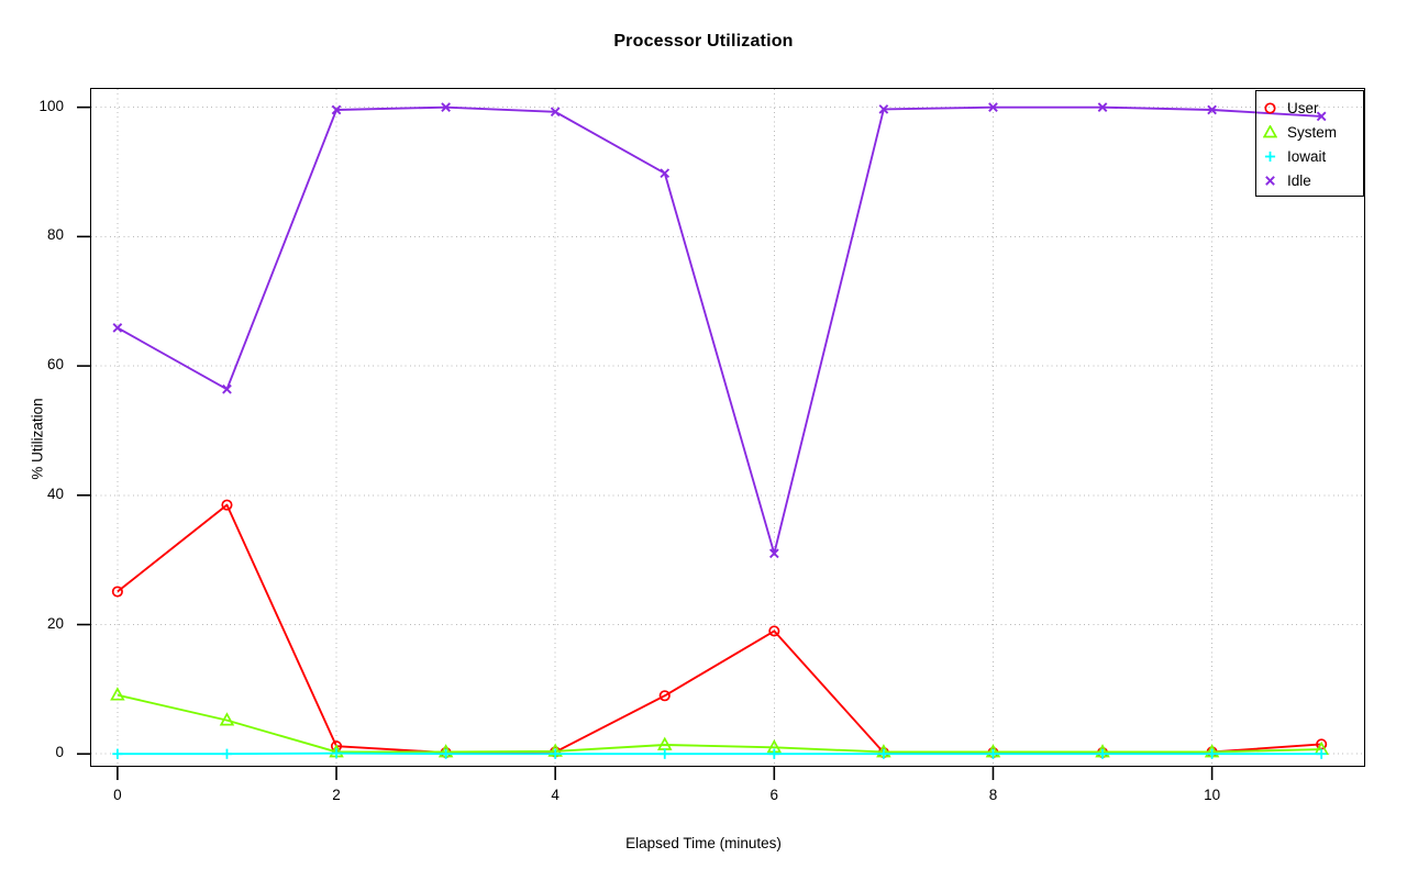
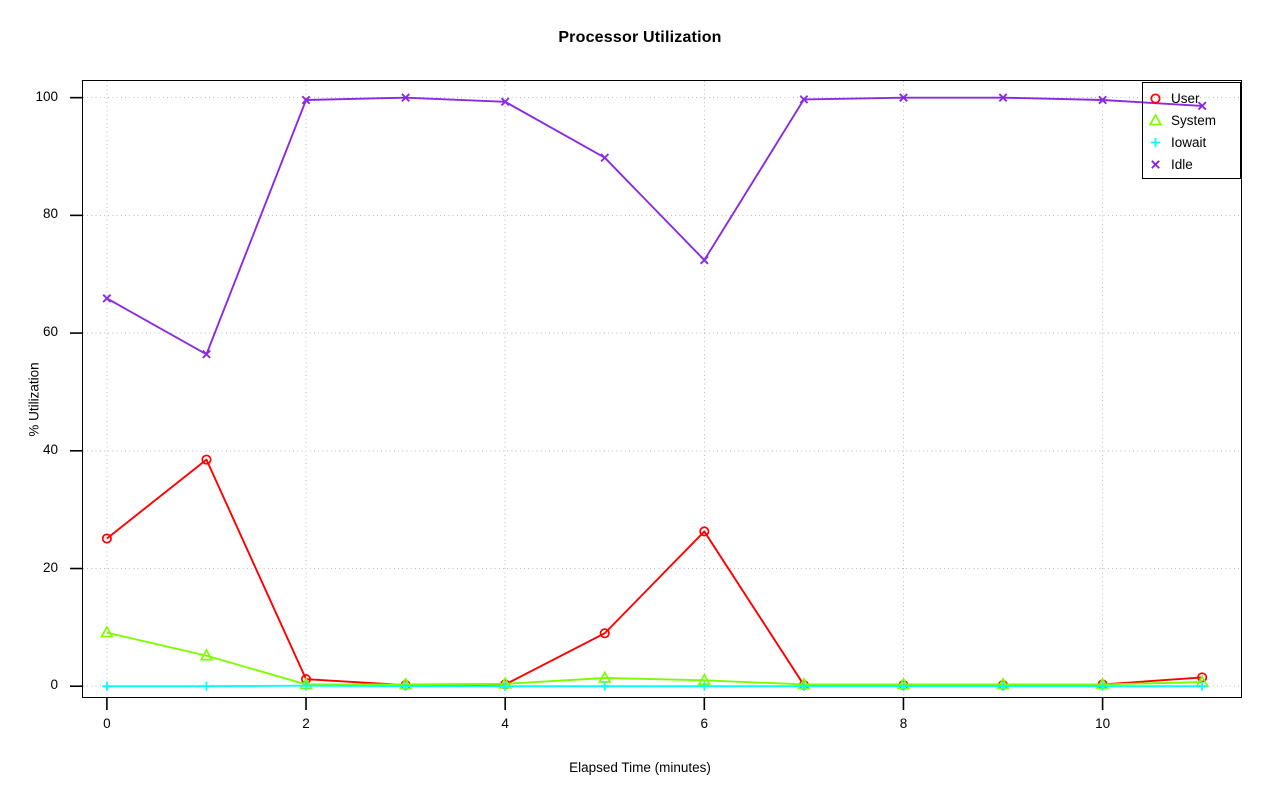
User/6: 19 -> 26
Idle/6: 31 -> 72
